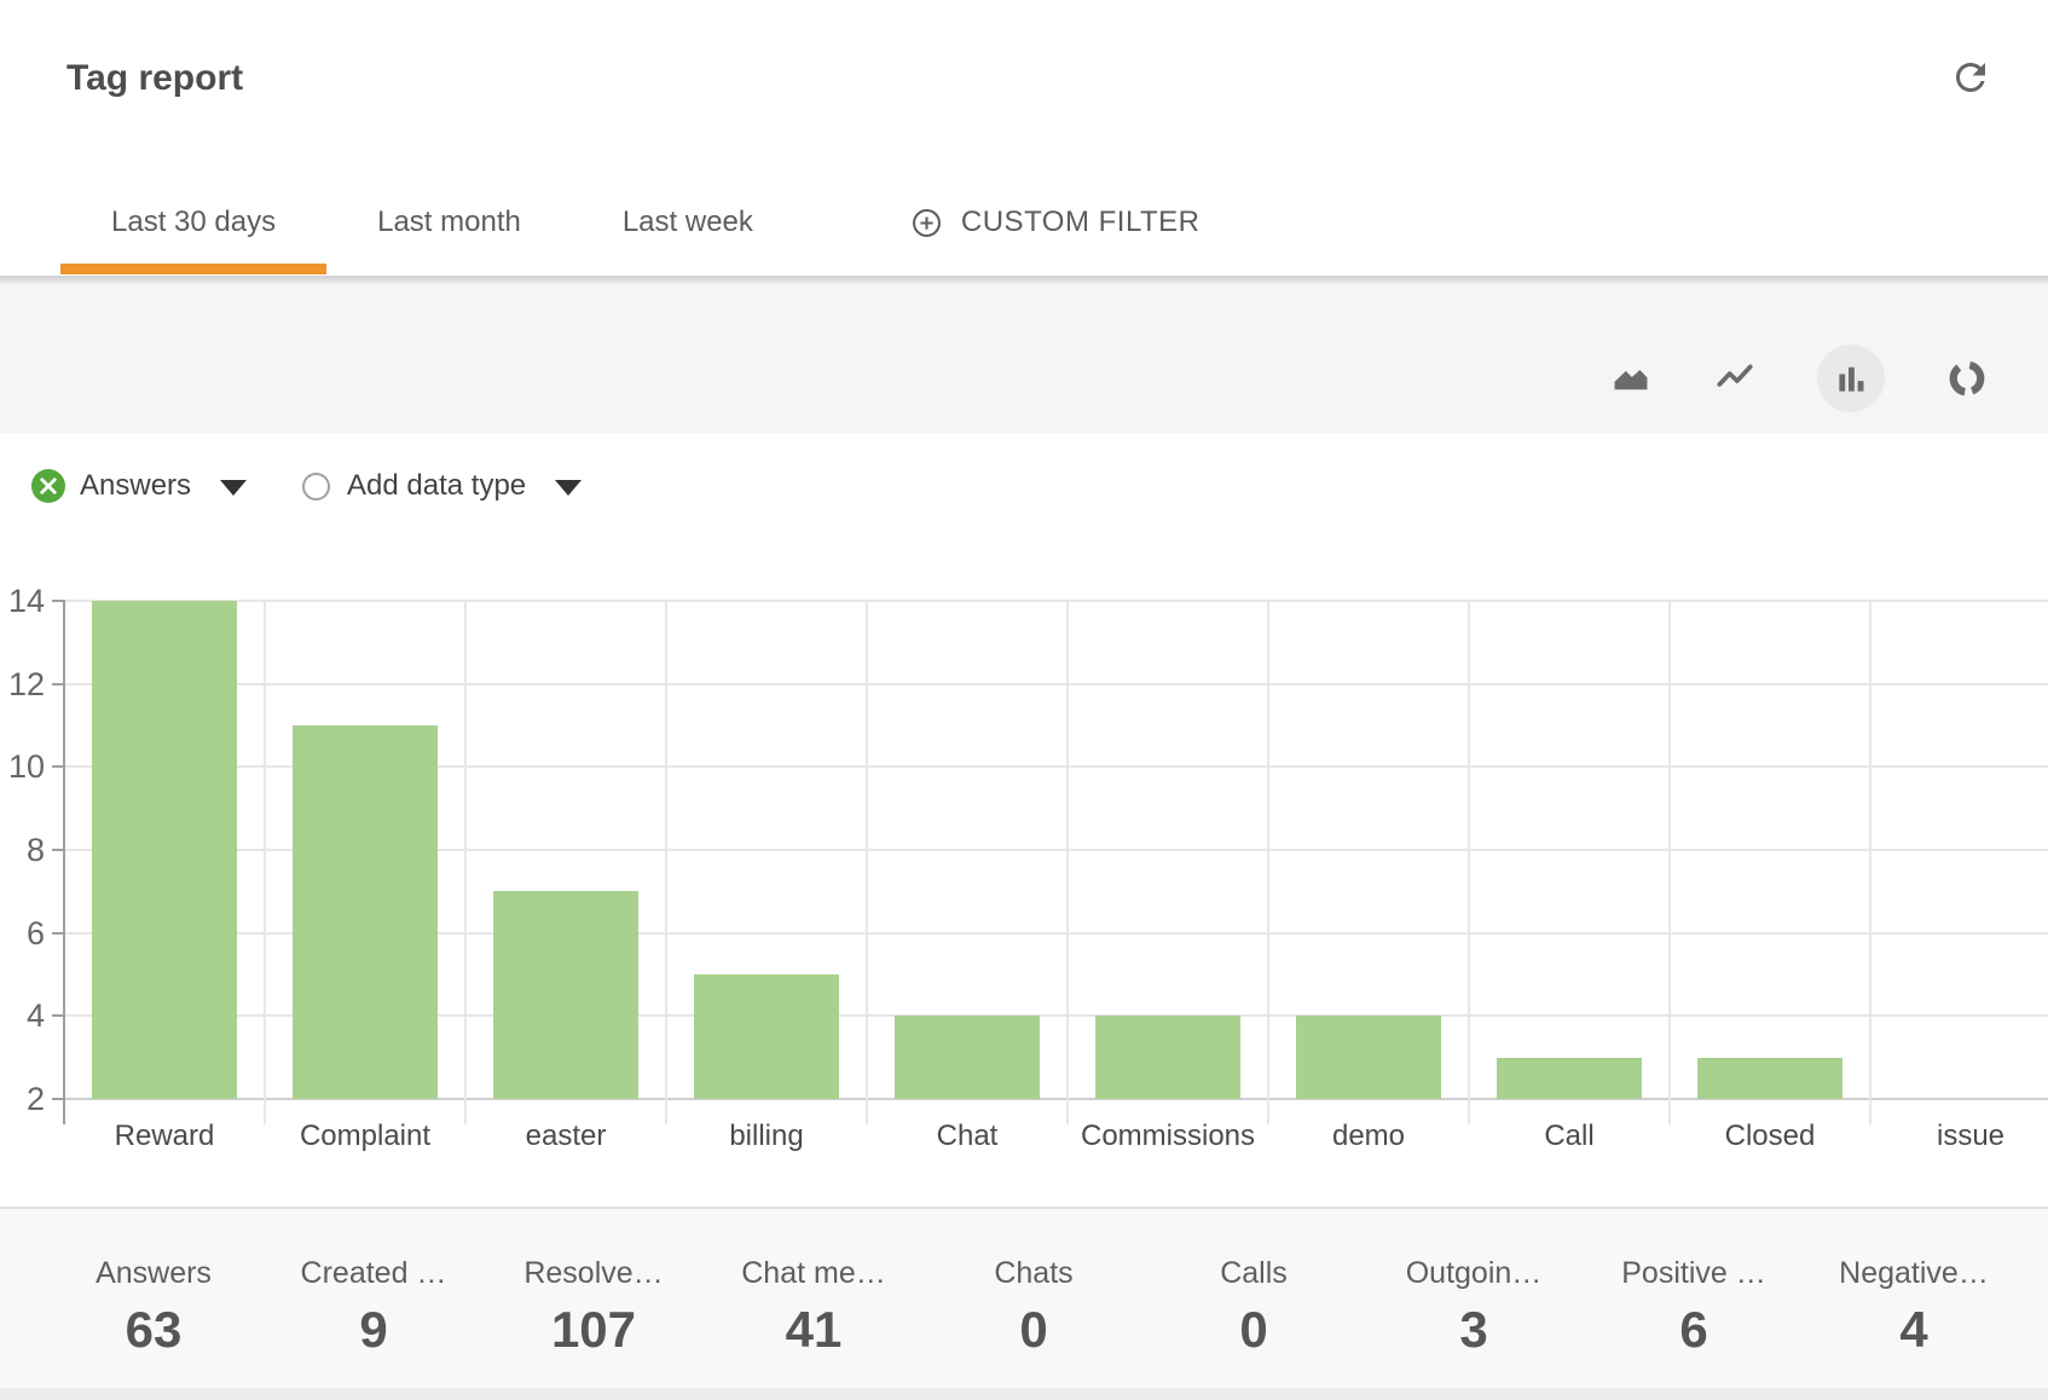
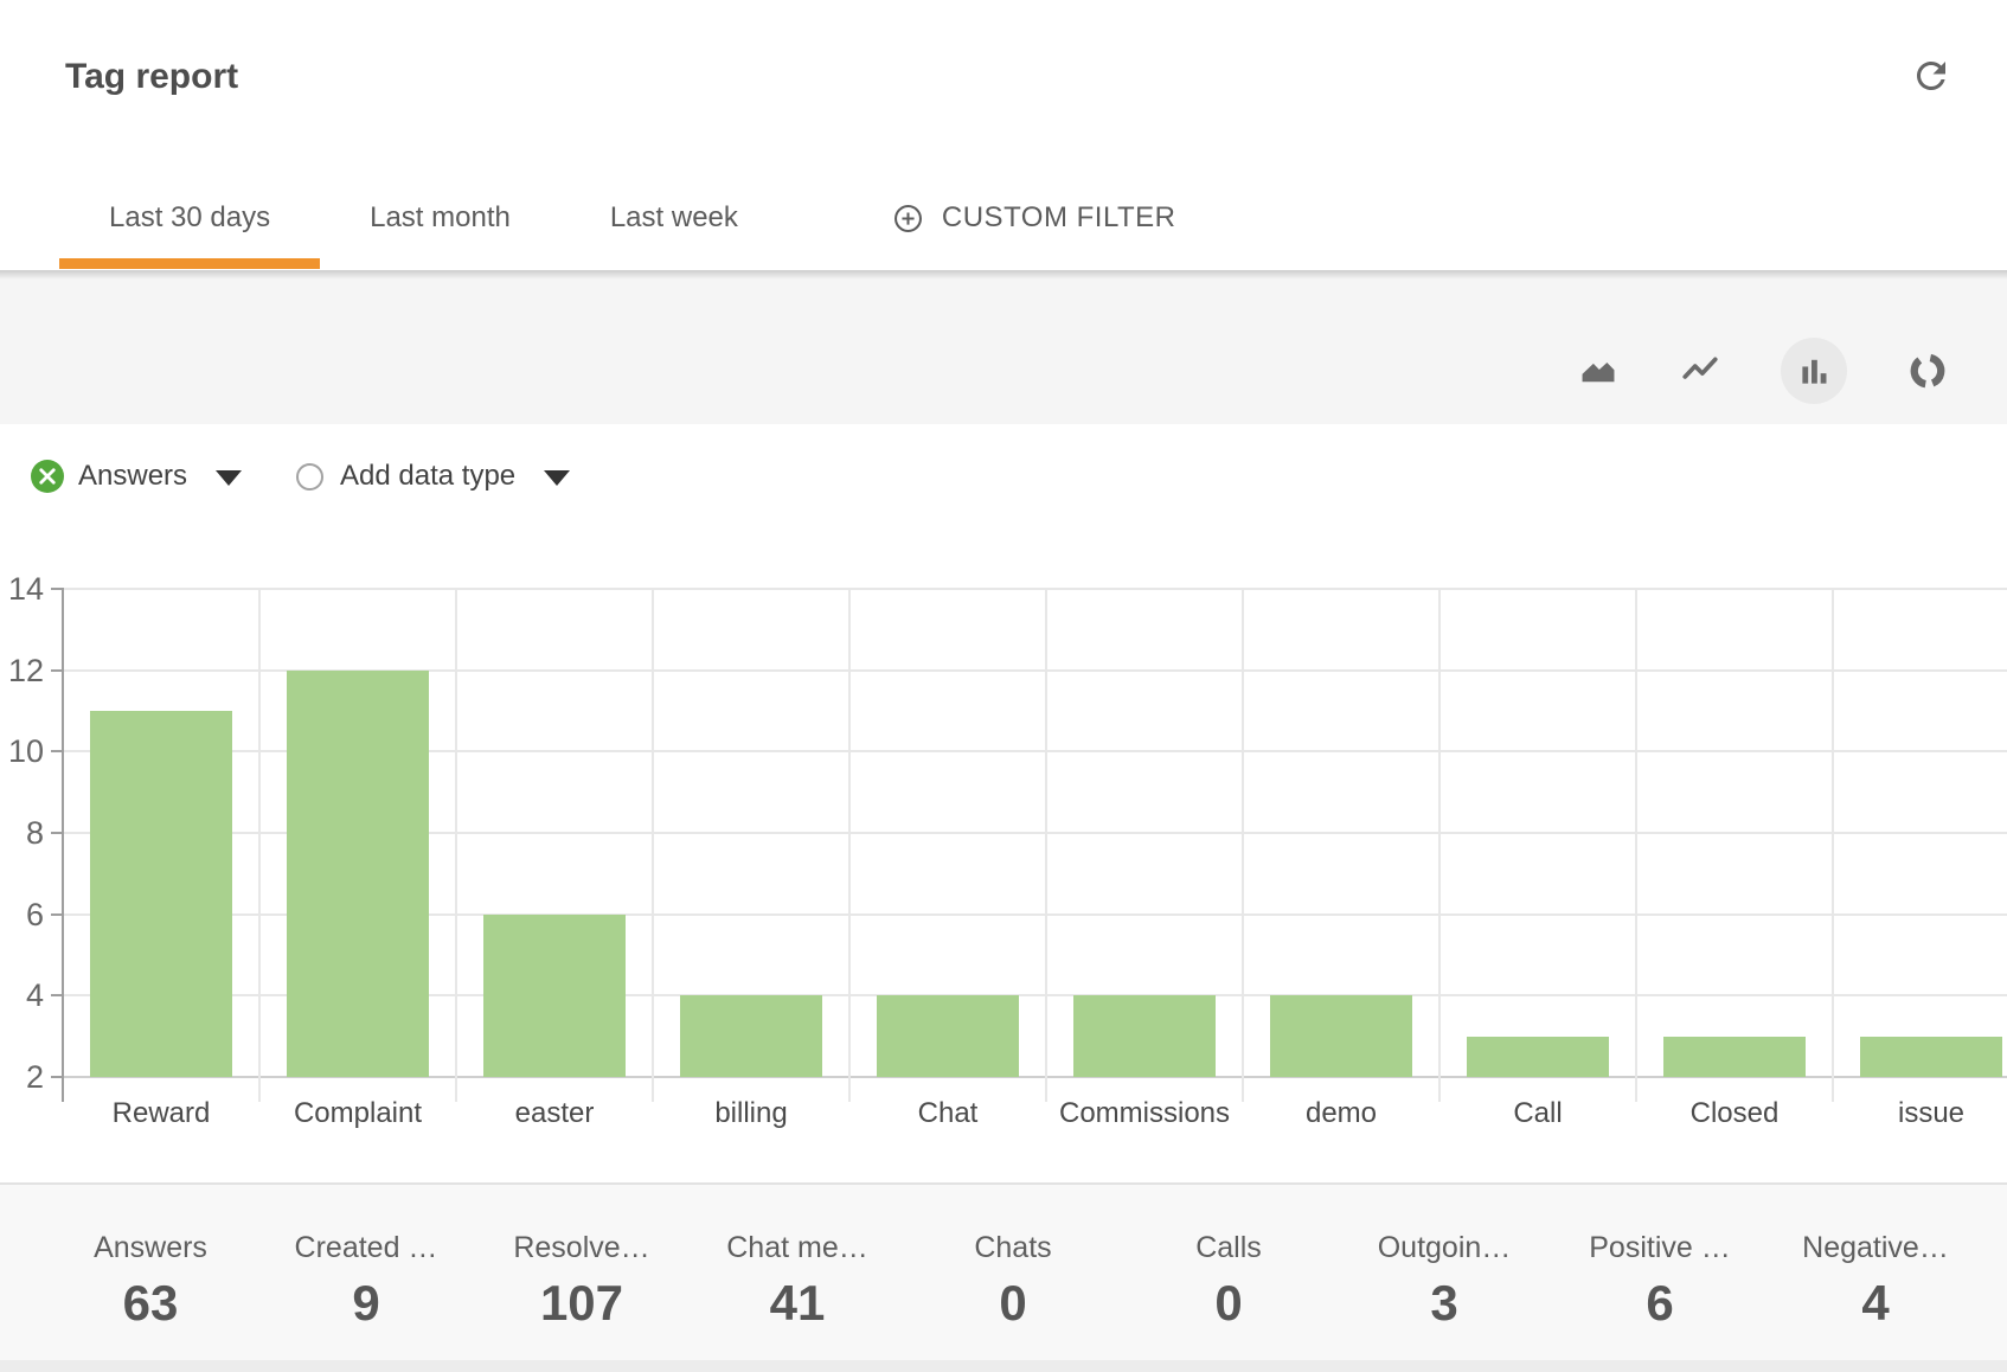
Reward: 14 -> 11
Complaint: 11 -> 12
easter: 7 -> 6
billing: 5 -> 4
issue: 2 -> 3
